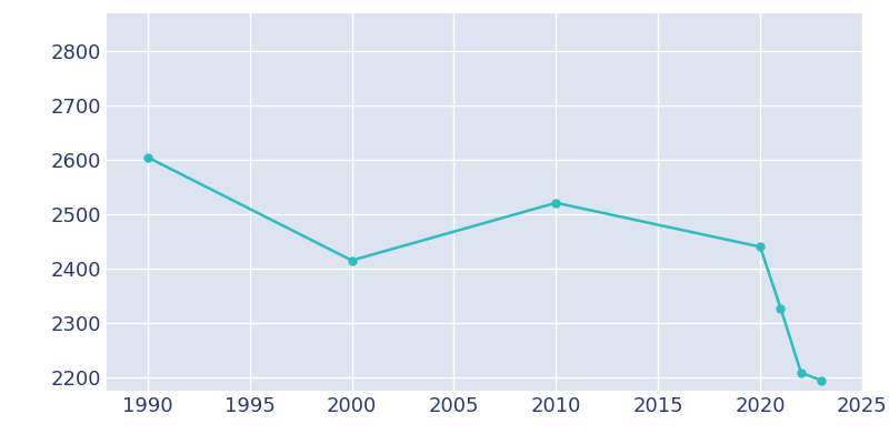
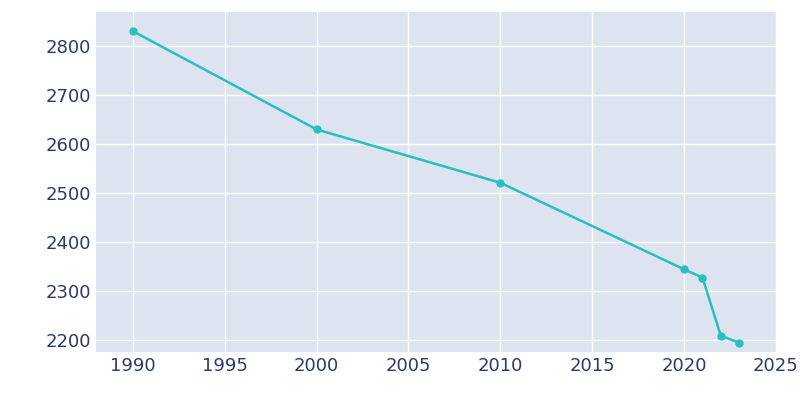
1990: 2605 -> 2831
2000: 2415 -> 2630
2020: 2440 -> 2344
